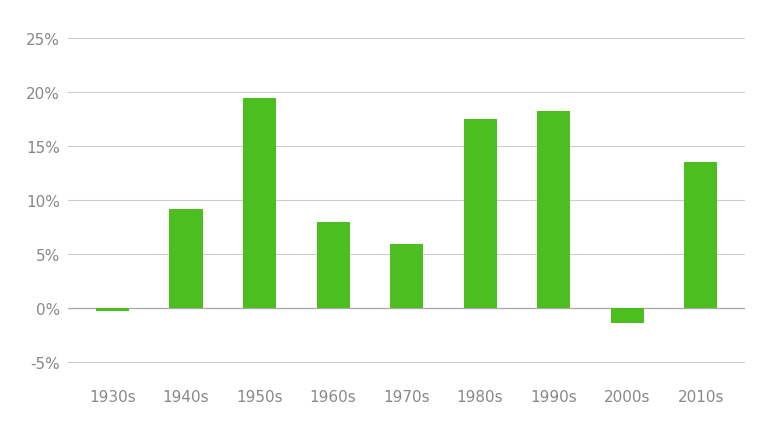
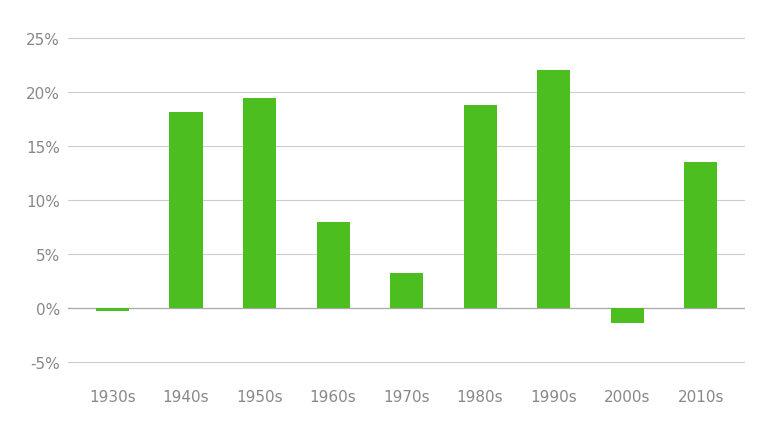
1940s: 9.1% -> 18.1%
1970s: 5.9% -> 3.2%
1980s: 17.5% -> 18.8%
1990s: 18.2% -> 22.0%
